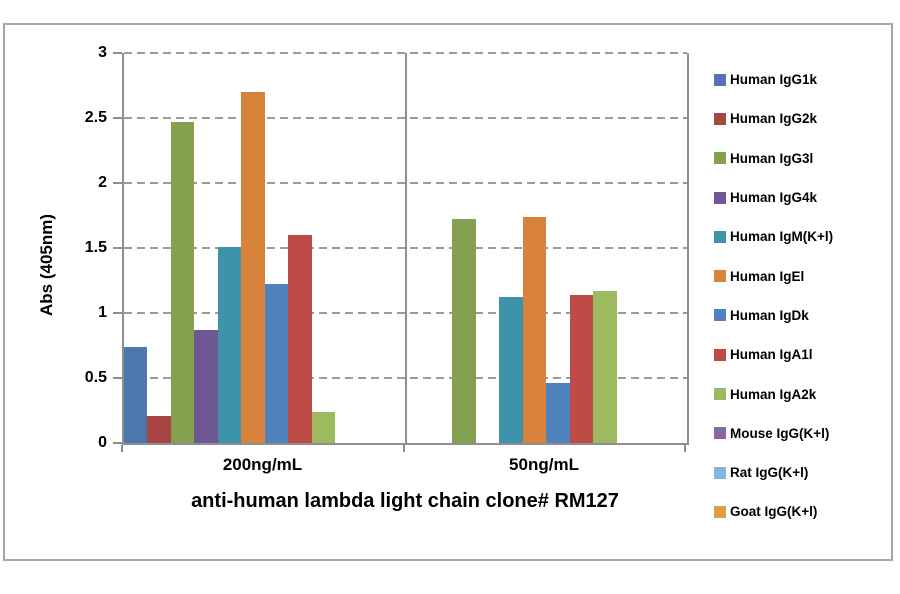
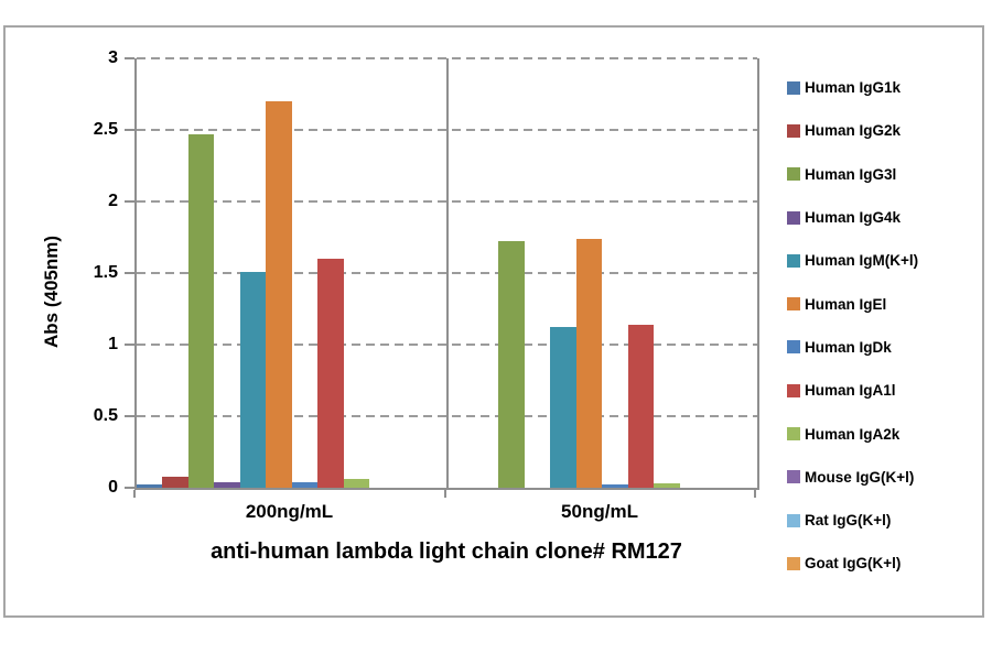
Human IgG1k/200ng/mL: 0.74 -> 0.02
Human IgG2k/200ng/mL: 0.21 -> 0.08
Human IgG4k/200ng/mL: 0.87 -> 0.04
Human IgDk/200ng/mL: 1.22 -> 0.04
Human IgA2k/200ng/mL: 0.24 -> 0.06
Human IgDk/50ng/mL: 0.46 -> 0.02
Human IgA2k/50ng/mL: 1.17 -> 0.03
